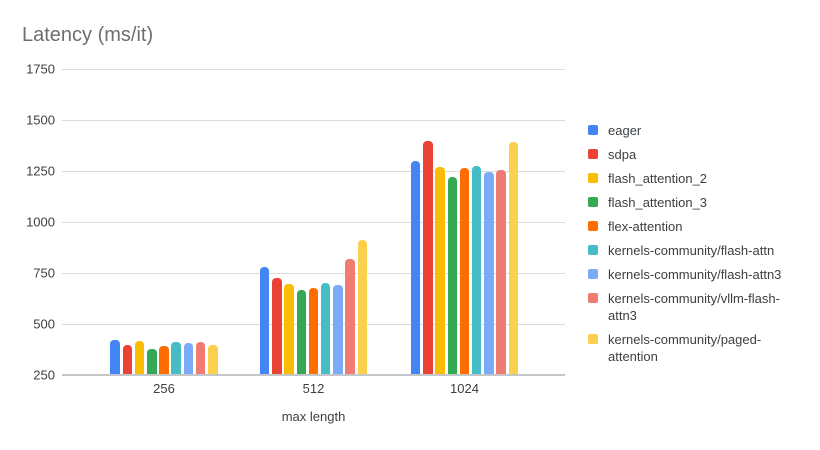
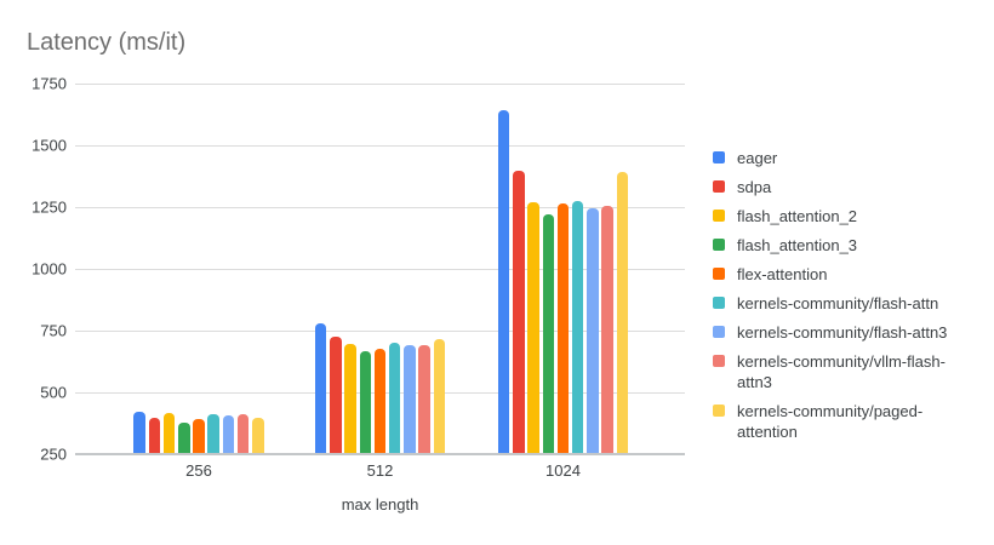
kernels-community/vllm-flash-attn3/512: 820 -> 690
kernels-community/paged-attention/512: 910 -> 720
eager/1024: 1300 -> 1640
